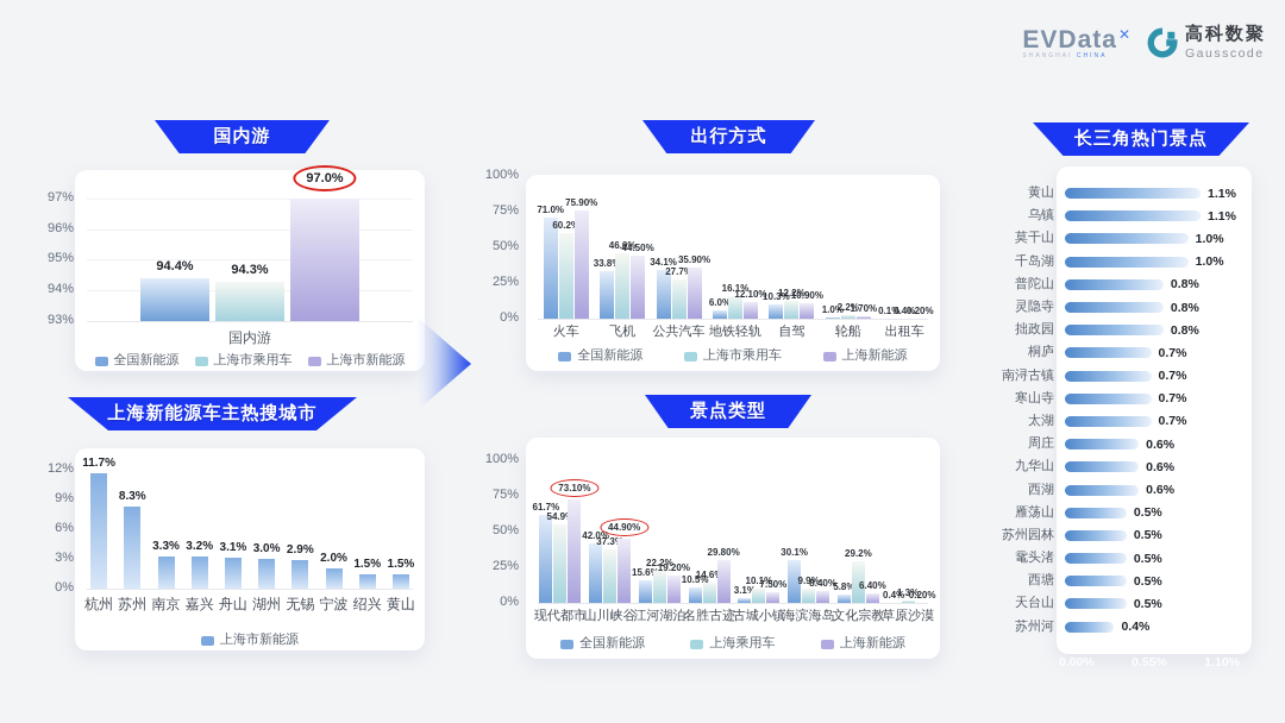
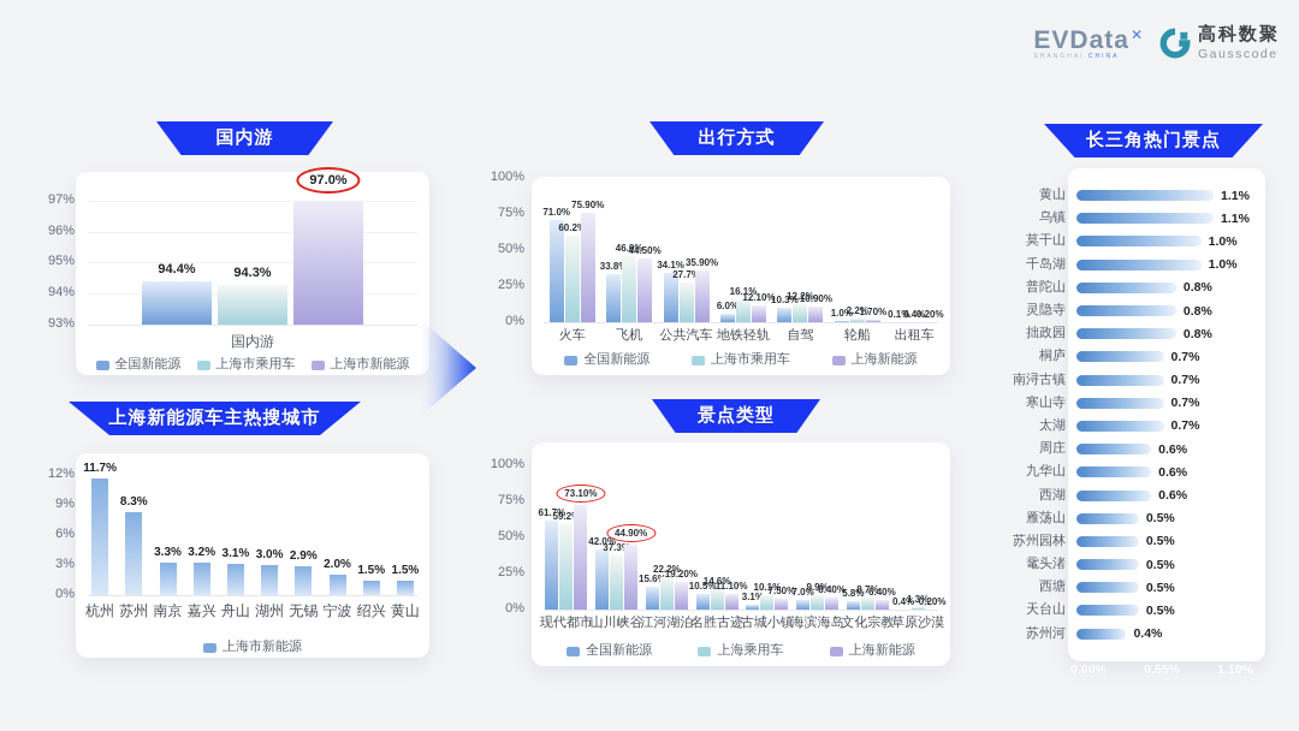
景点类型/上海乘用车/现代都市: 54.9% -> 59.2%
景点类型/上海新能源/名胜古迹: 29.80% -> 11.10%
景点类型/全国新能源/海滨海岛: 30.1% -> 7.0%
景点类型/上海乘用车/文化宗教: 29.2% -> 8.7%
